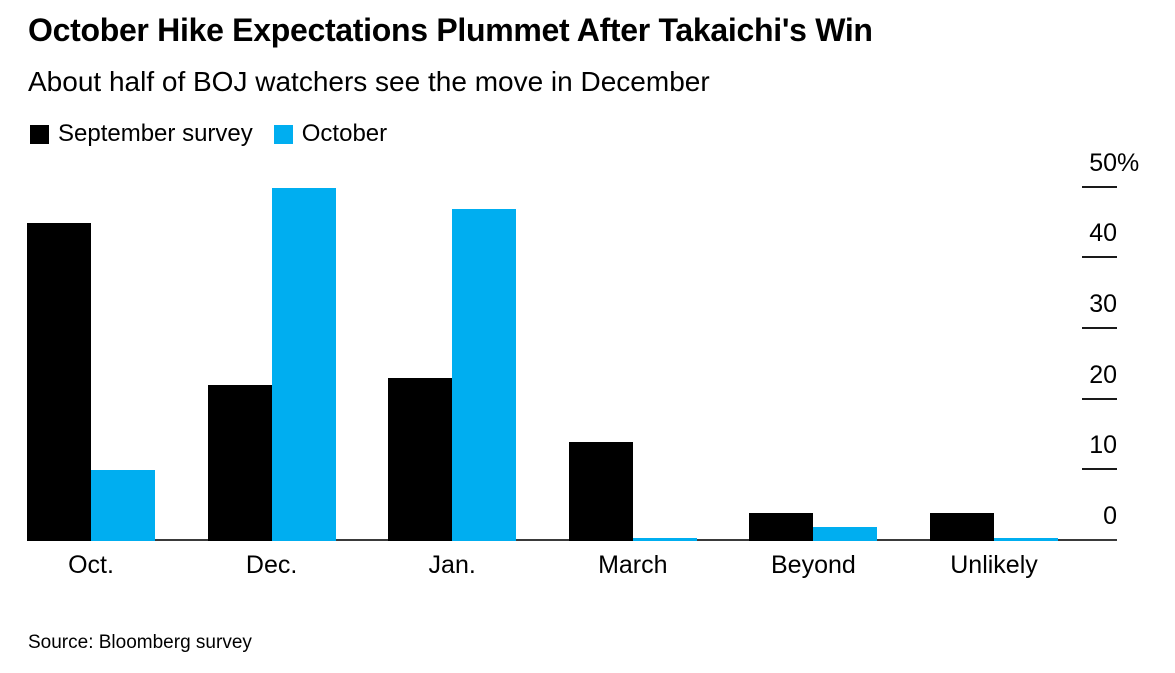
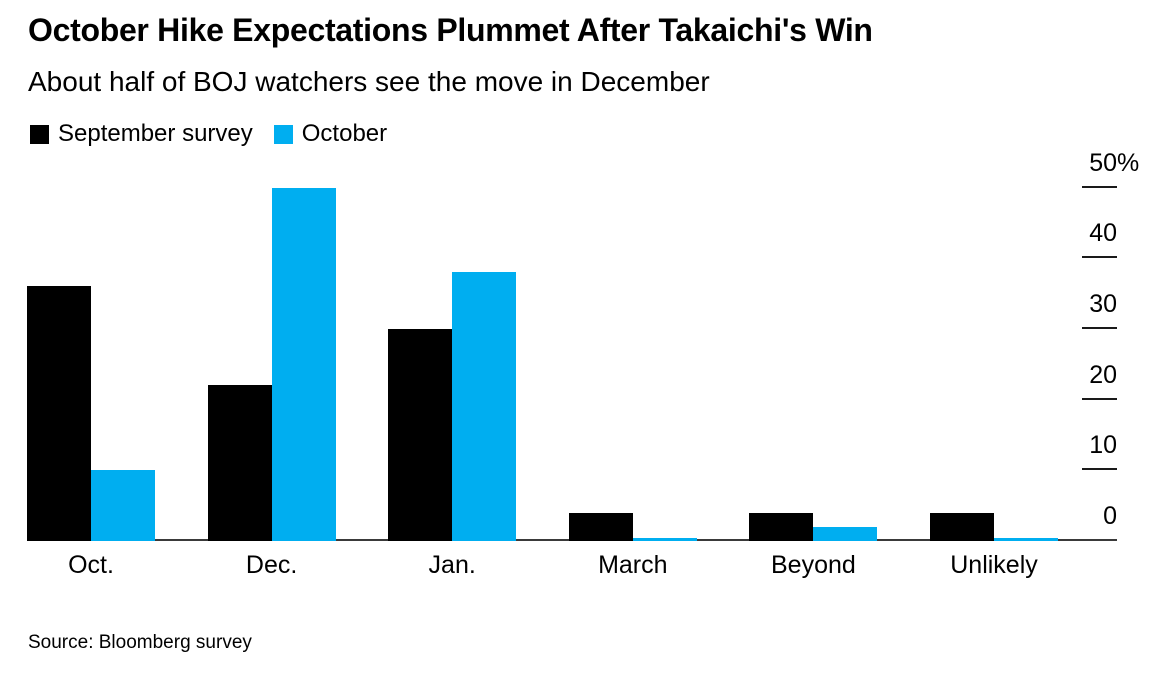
September survey/Oct.: 45 -> 36
September survey/Jan.: 23 -> 30
October/Jan.: 47 -> 38
September survey/March: 14 -> 4
